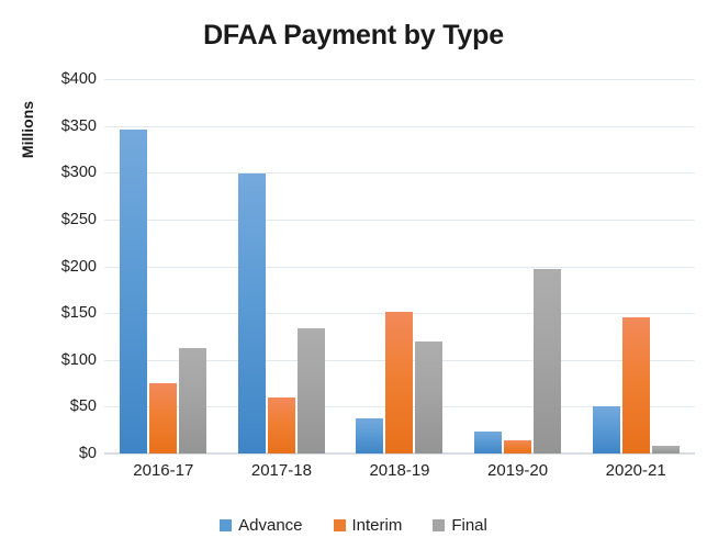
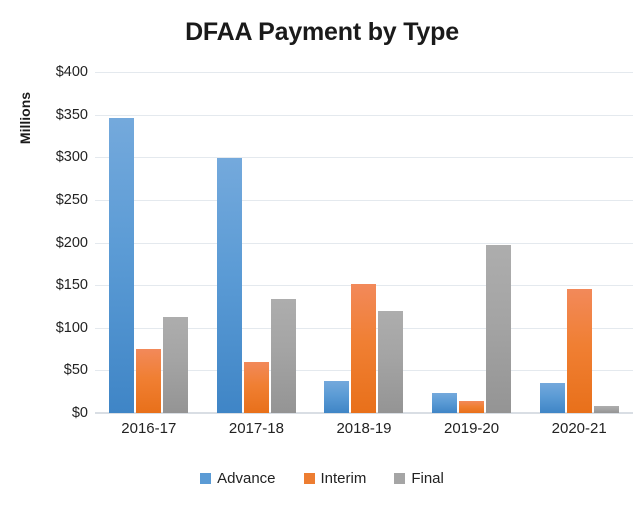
Advance/2020-21: $50 -> $40
